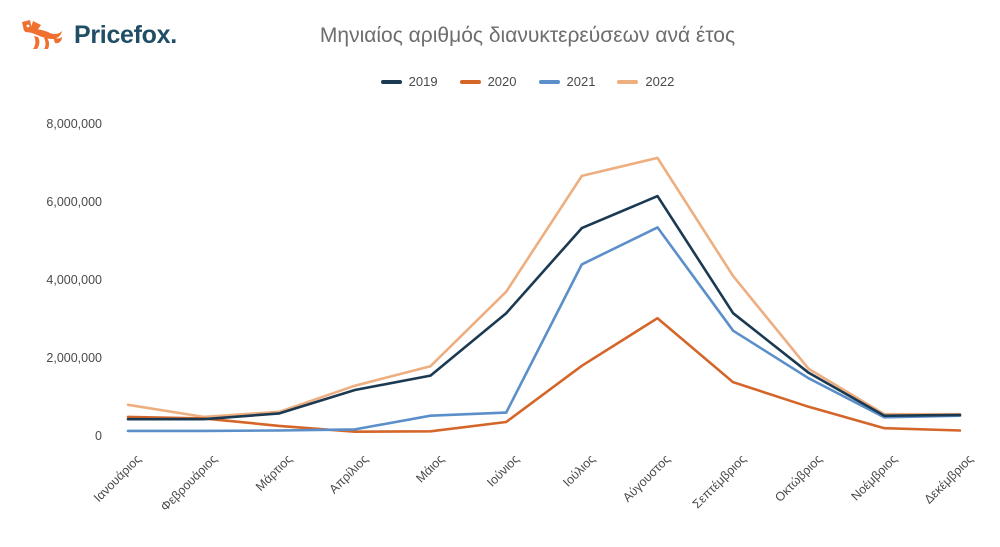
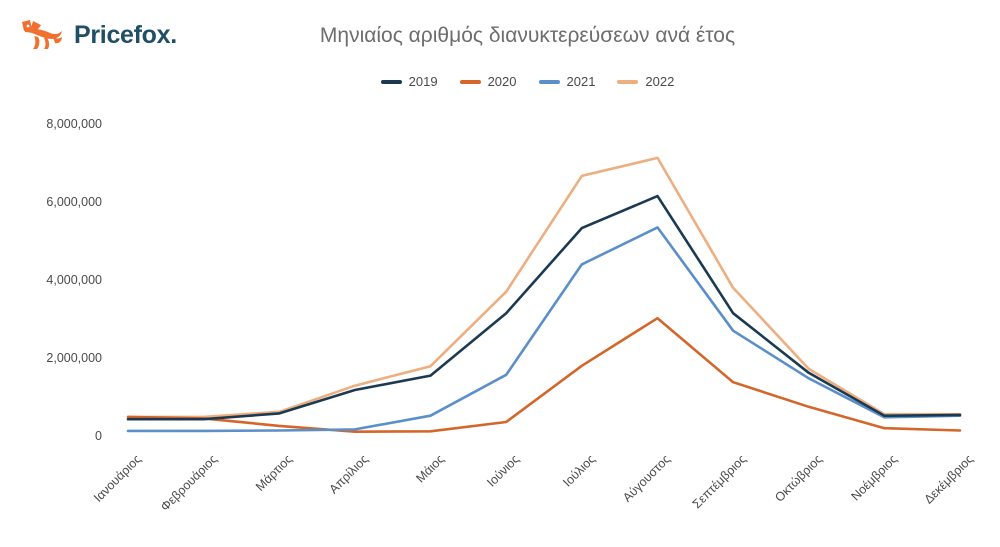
2022/Ιανουάριος: 800000 -> 500000
2021/Ιούνιος: 600000 -> 1600000
2022/Σεπτέμβριος: 4100000 -> 3800000
